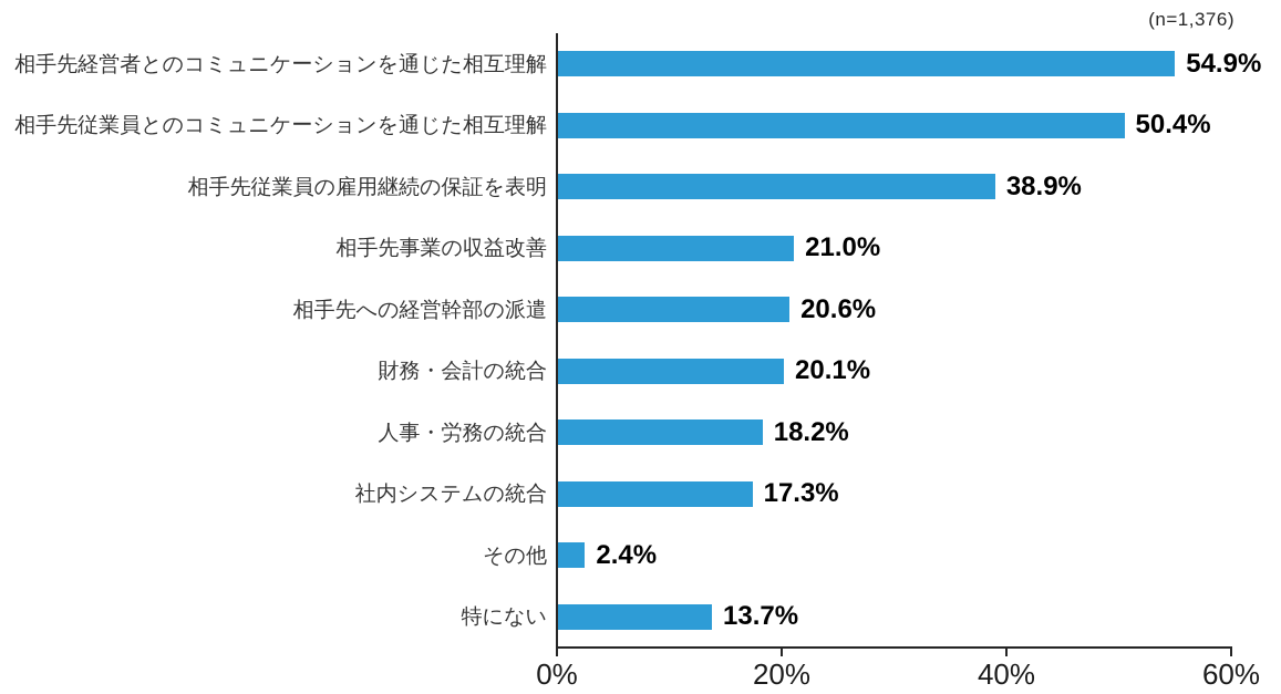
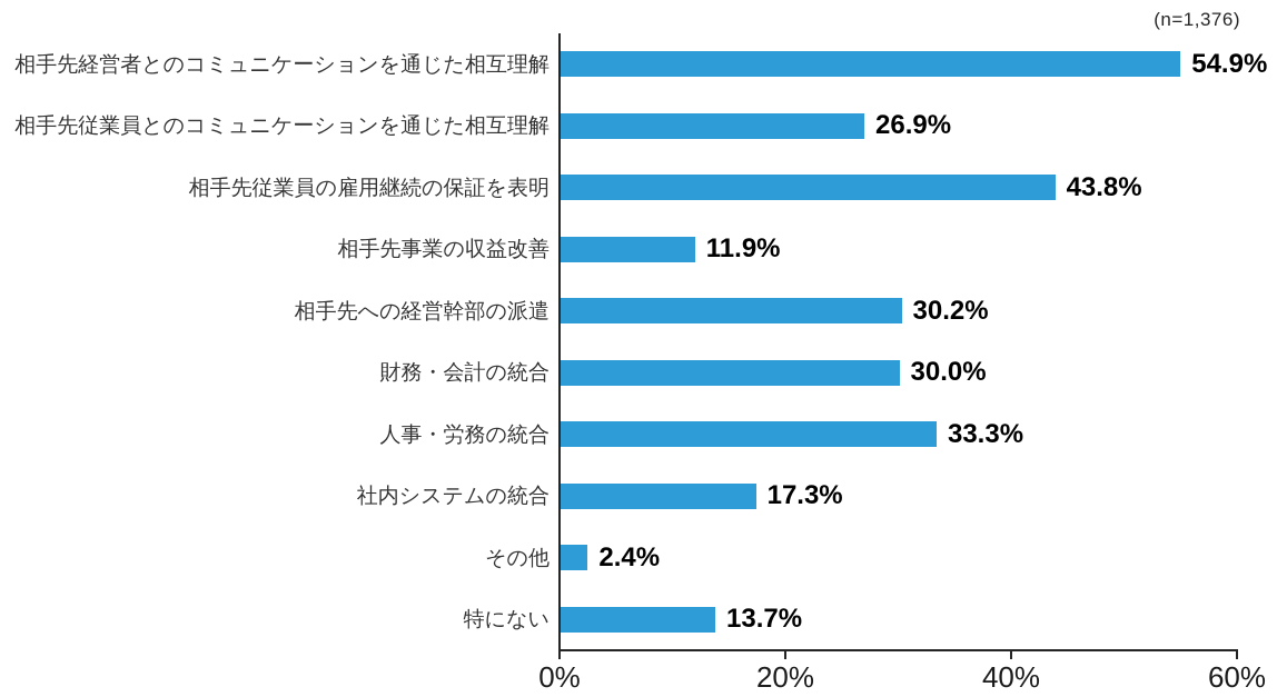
相手先従業員とのコミュニケーションを通じた相互理解: 50.4% -> 26.9%
相手先従業員の雇用継続の保証を表明: 38.9% -> 43.8%
相手先事業の収益改善: 21.0% -> 11.9%
相手先への経営幹部の派遣: 20.6% -> 30.2%
財務・会計の統合: 20.1% -> 30.0%
人事・労務の統合: 18.2% -> 33.3%
